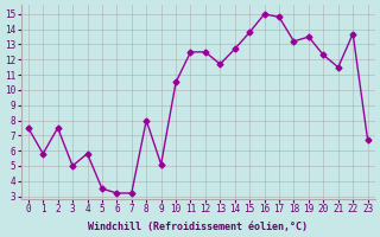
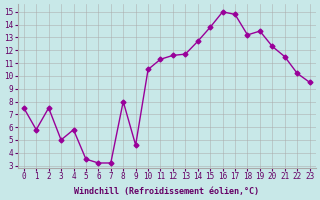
9: 5.1 -> 4.6
11: 12.5 -> 11.3
12: 12.5 -> 11.6
22: 13.7 -> 10.2
23: 6.7 -> 9.5
